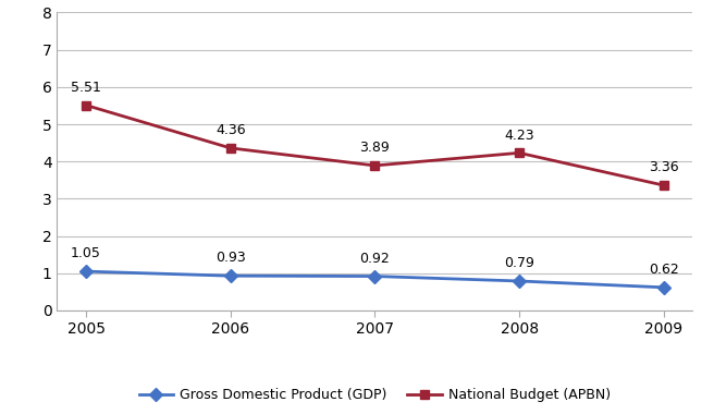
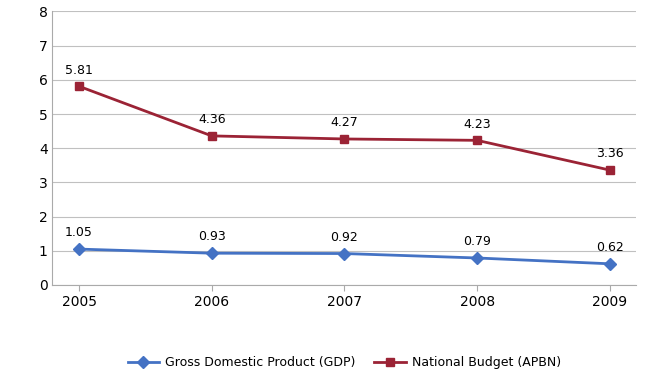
National Budget (APBN)/2005: 5.51 -> 5.81
National Budget (APBN)/2007: 3.89 -> 4.27
